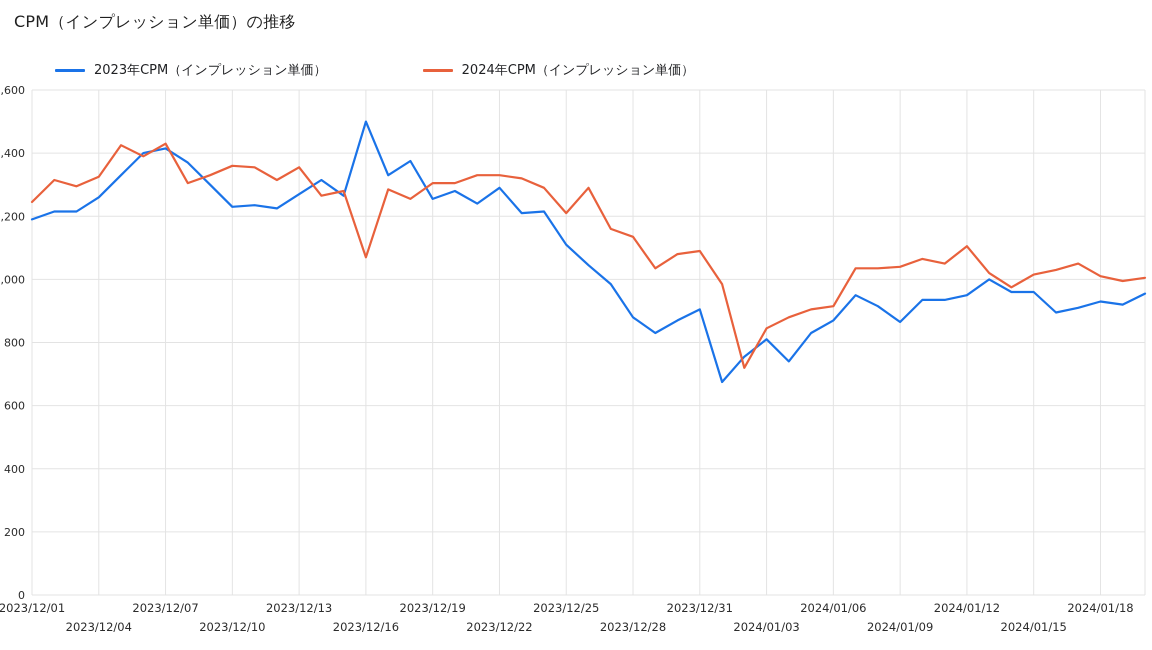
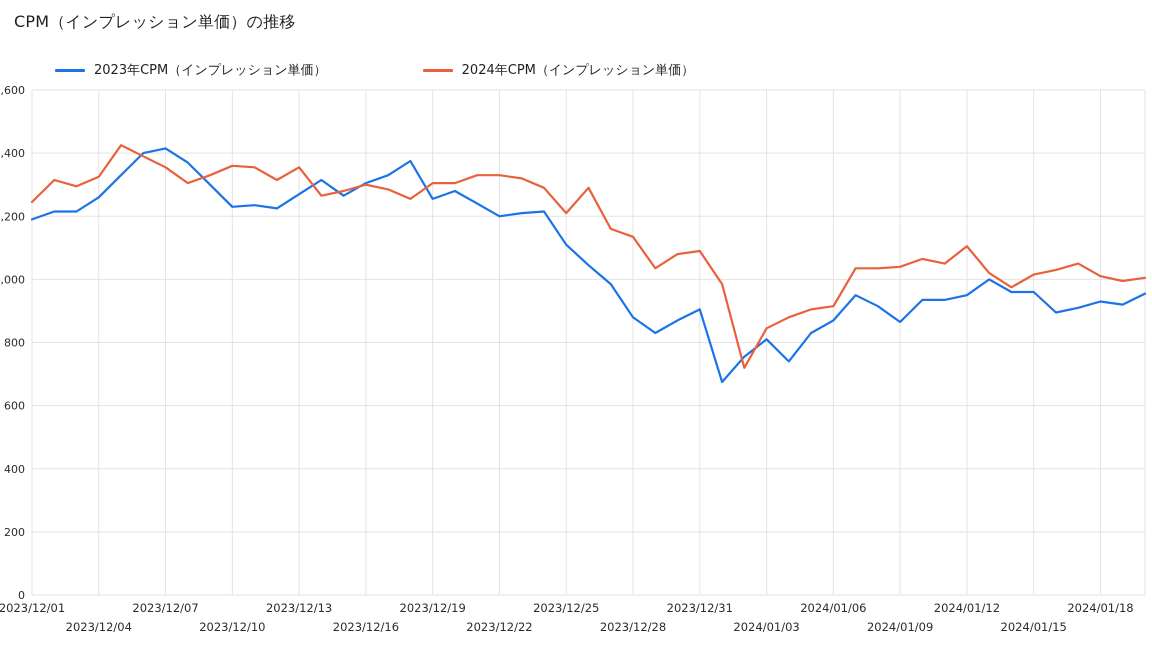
2024年CPM（インプレッション単価）/2023/12/07: 1430 -> 1360
2023年CPM（インプレッション単価）/2023/12/16: 1500 -> 1300
2024年CPM（インプレッション単価）/2023/12/16: 1070 -> 1300
2023年CPM（インプレッション単価）/2023/12/22: 1290 -> 1200
